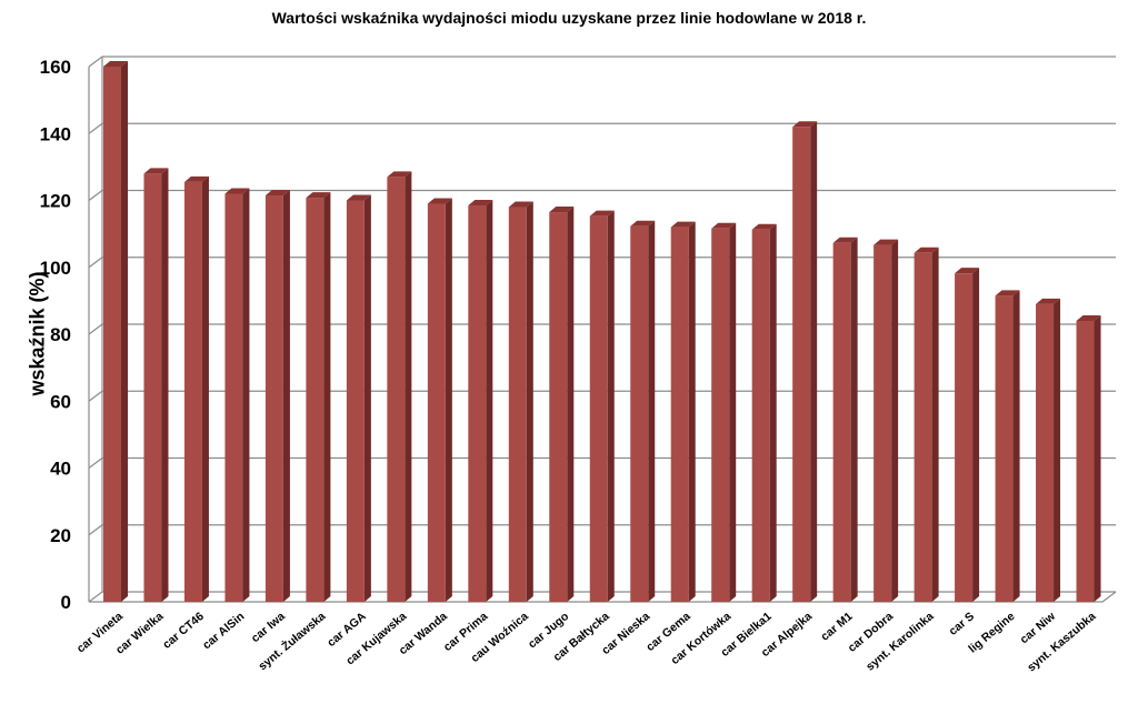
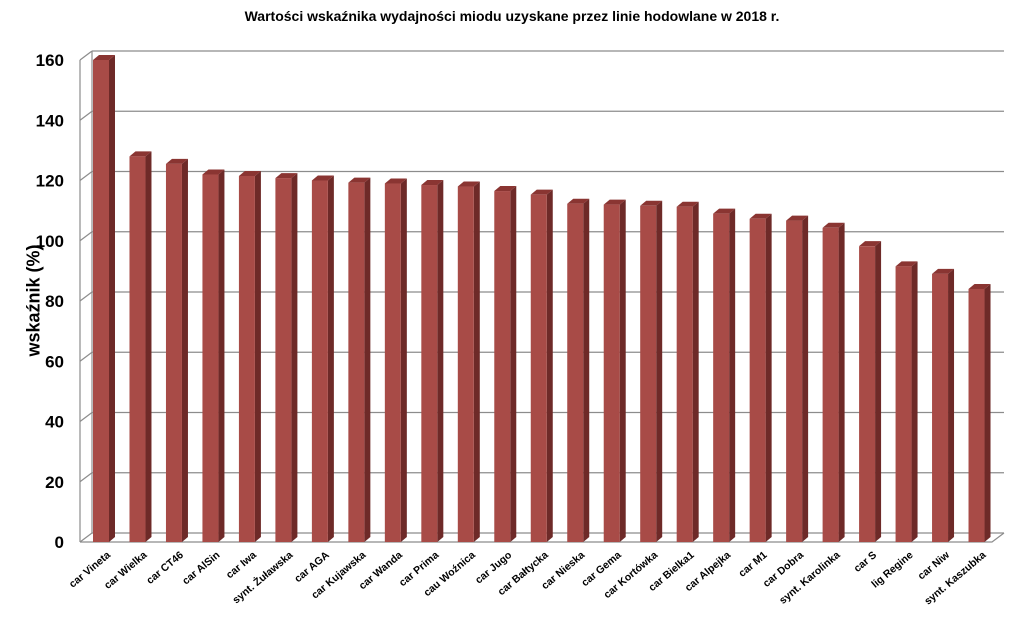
car Kujawska: 127 -> 119
car Alpejka: 142 -> 109
